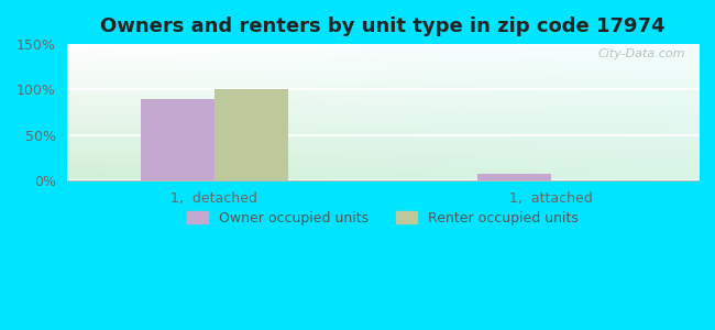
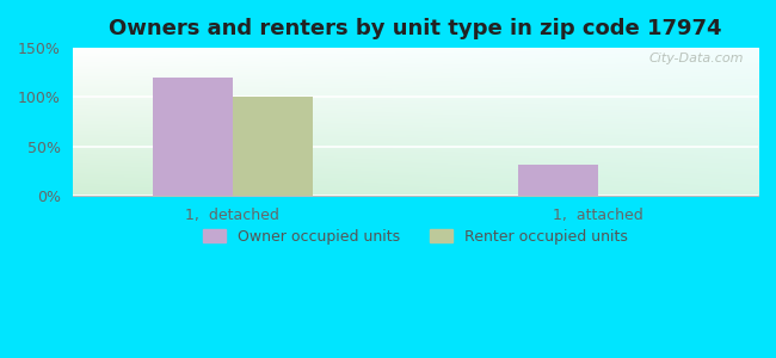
Owner occupied units/1, detached: 90% -> 120%
Owner occupied units/1, attached: 8% -> 32%
